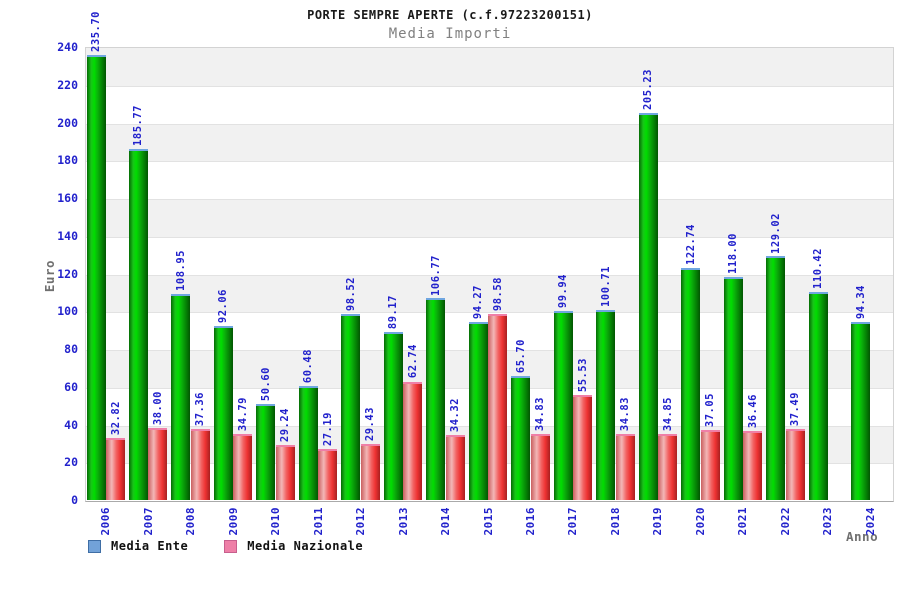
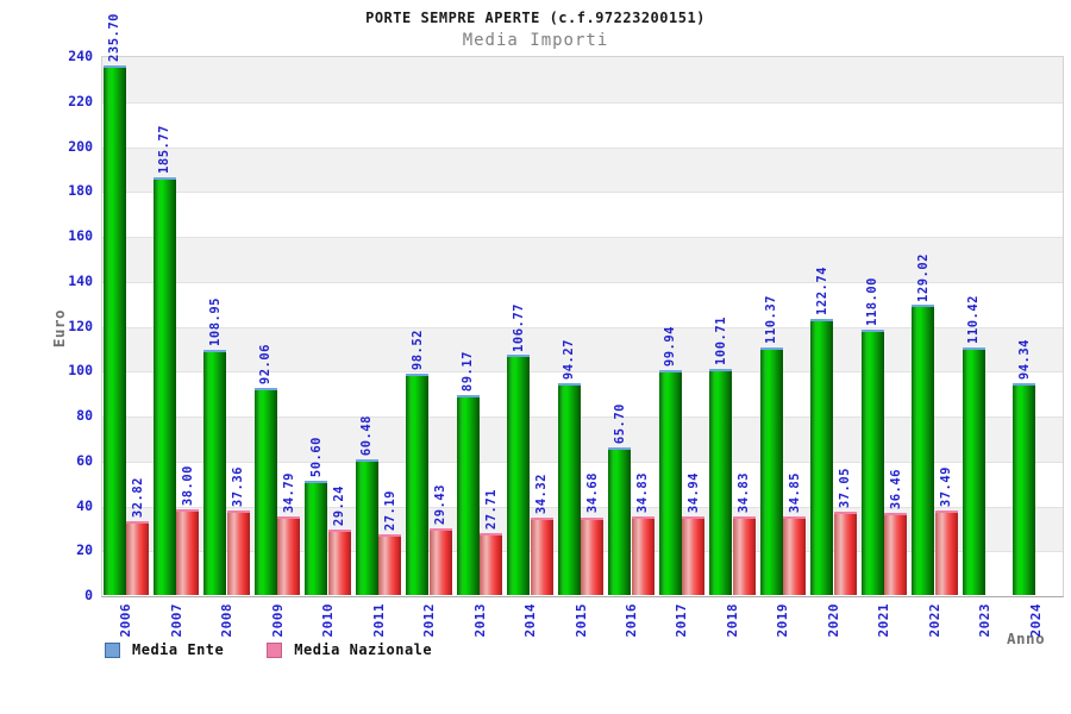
Media Nazionale/2013: 62.74 -> 27.71
Media Nazionale/2015: 98.58 -> 34.68
Media Nazionale/2017: 55.53 -> 34.94
Media Ente/2019: 205.23 -> 110.37
